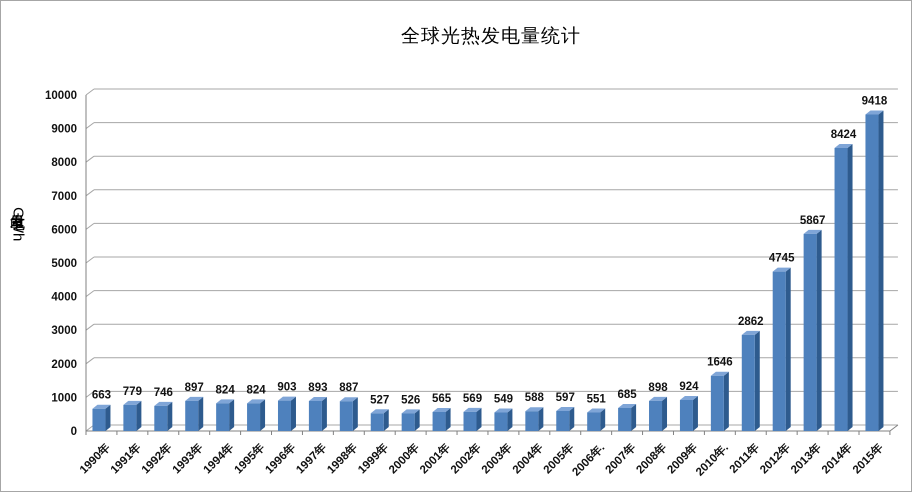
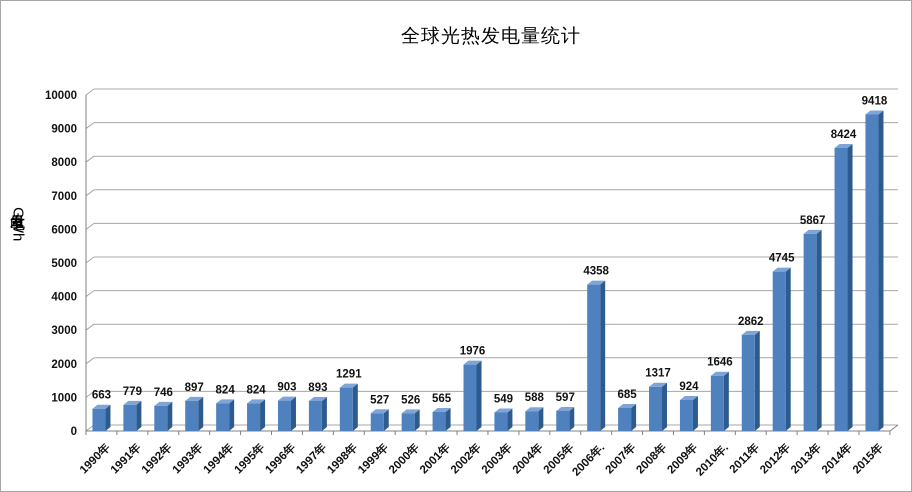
1998年: 887 -> 1291
2002年: 569 -> 1976
2006年.: 551 -> 4358
2008年: 898 -> 1317
